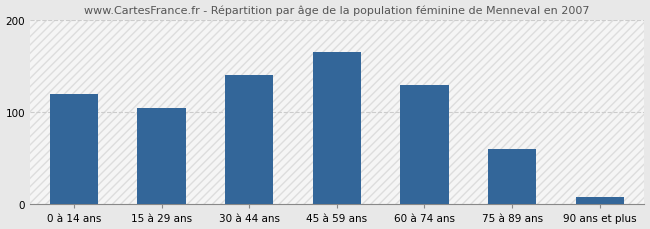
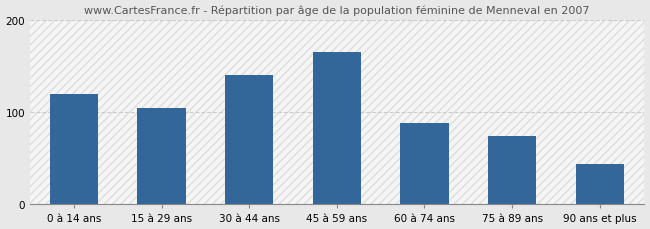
60 à 74 ans: 130 -> 88
75 à 89 ans: 60 -> 74
90 ans et plus: 8 -> 44
